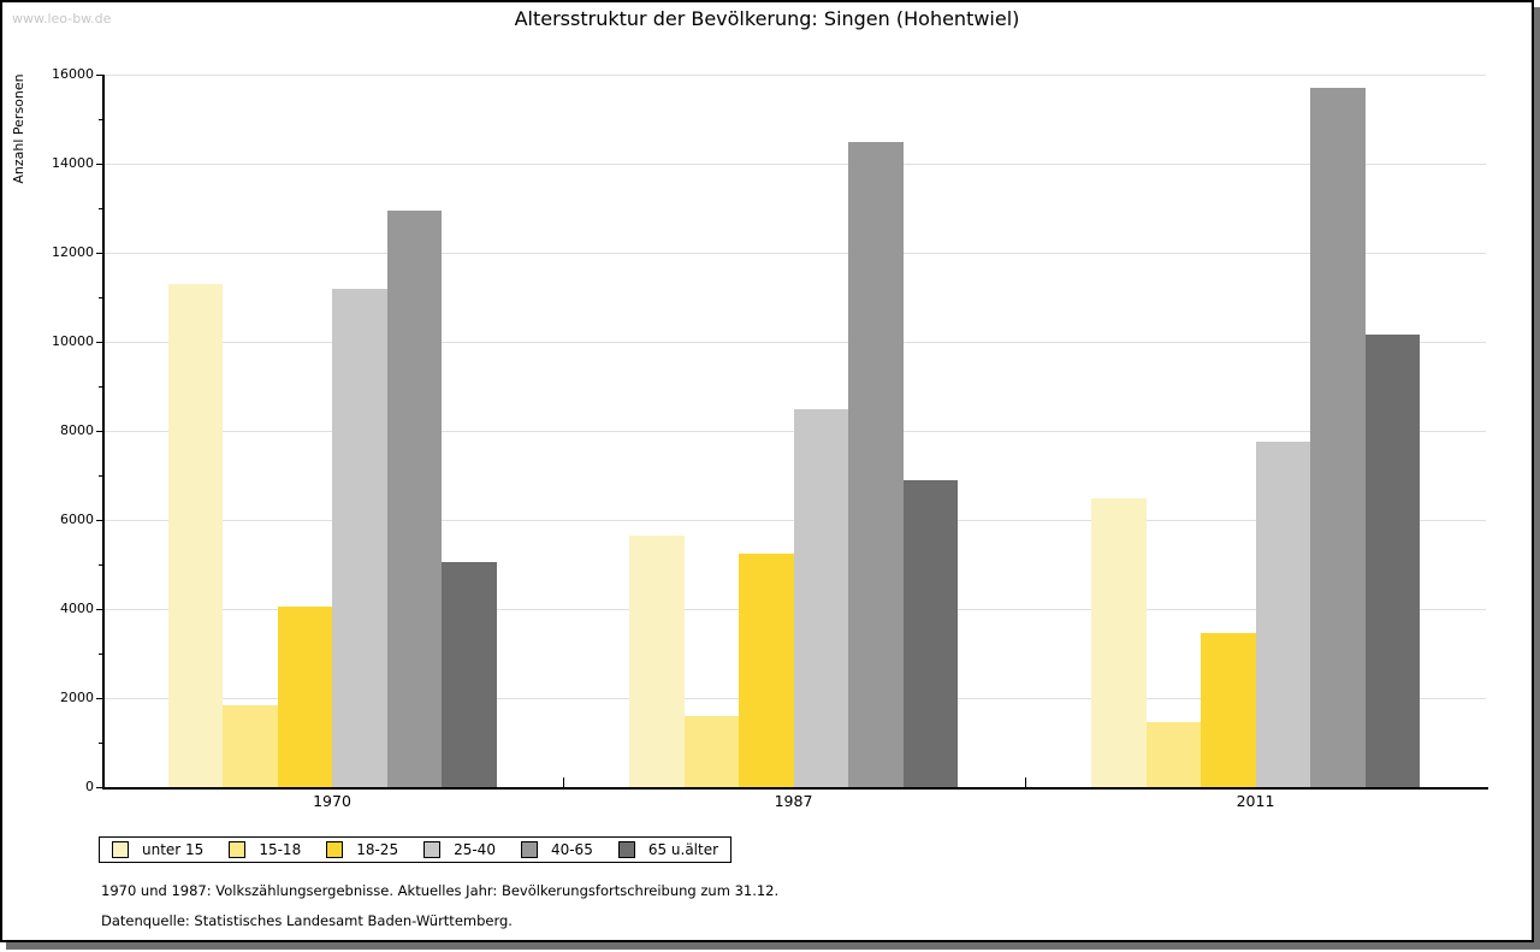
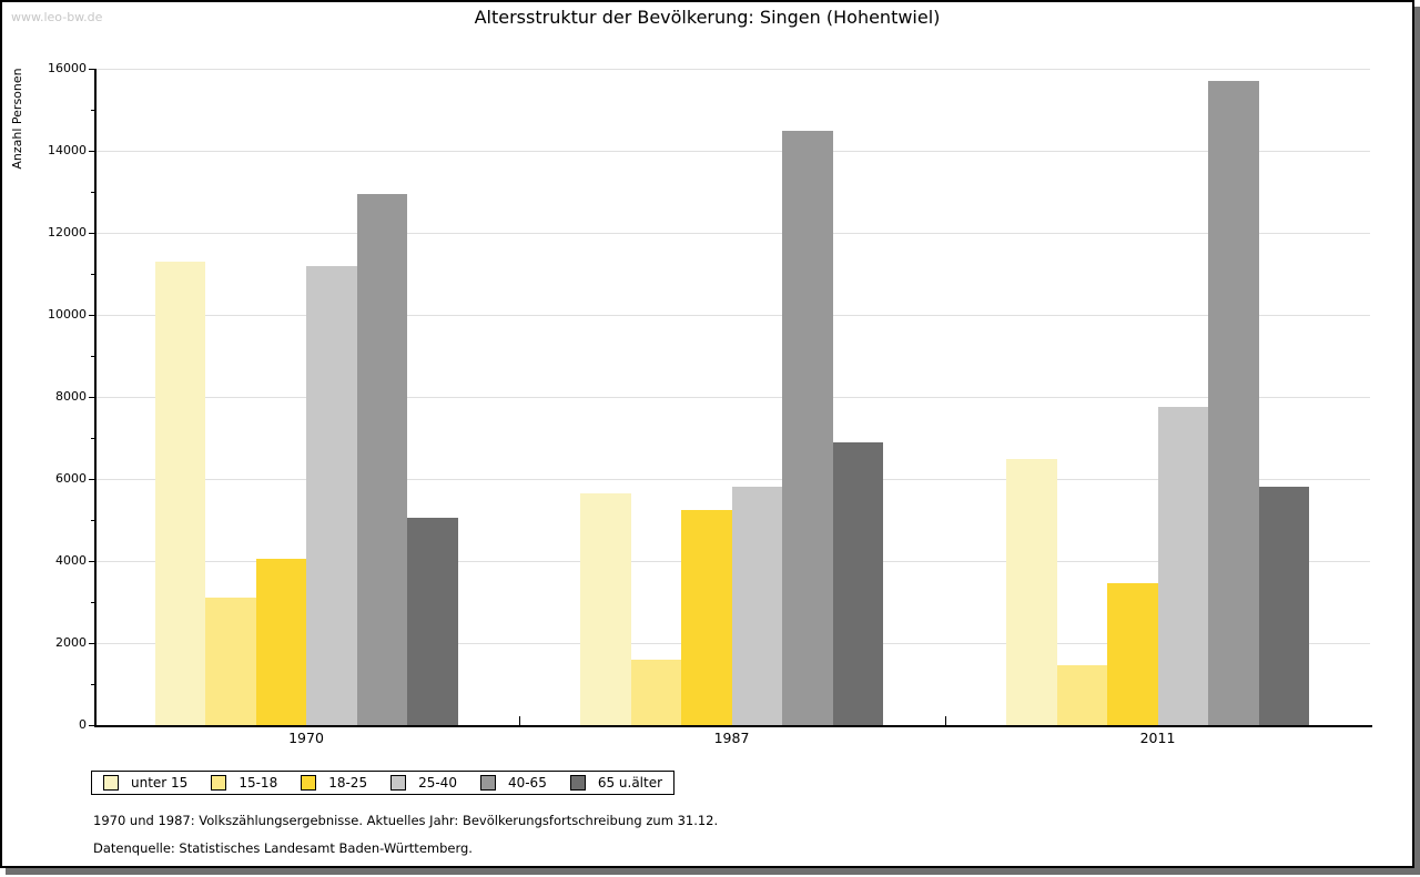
15-18/1970: 1800 -> 3100
25-40/1987: 8500 -> 5800
65 u.älter/2011: 10200 -> 5800
